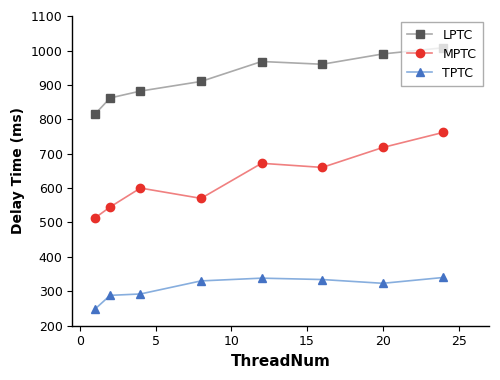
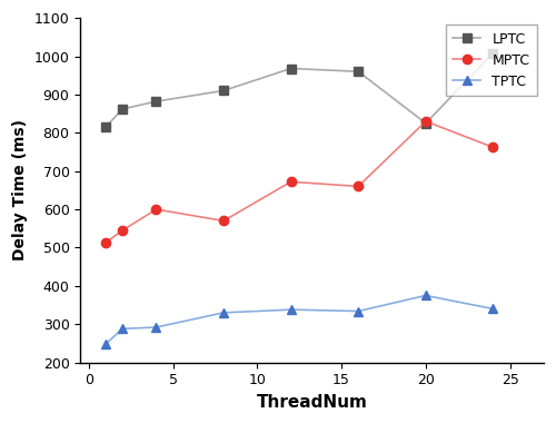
LPTC/20: 990 -> 825
MPTC/20: 718 -> 830
TPTC/20: 323 -> 375
